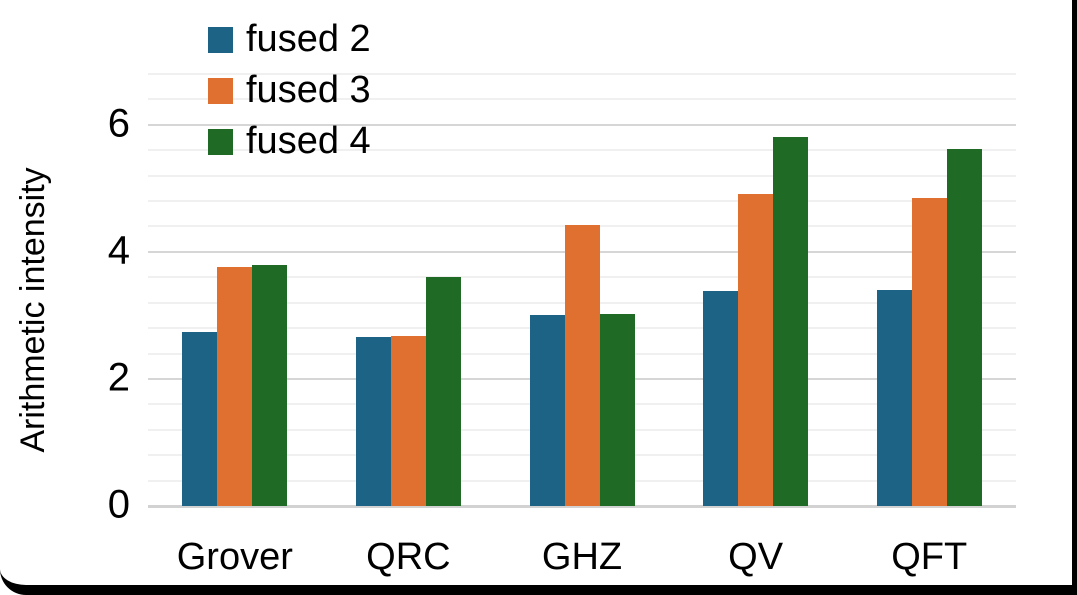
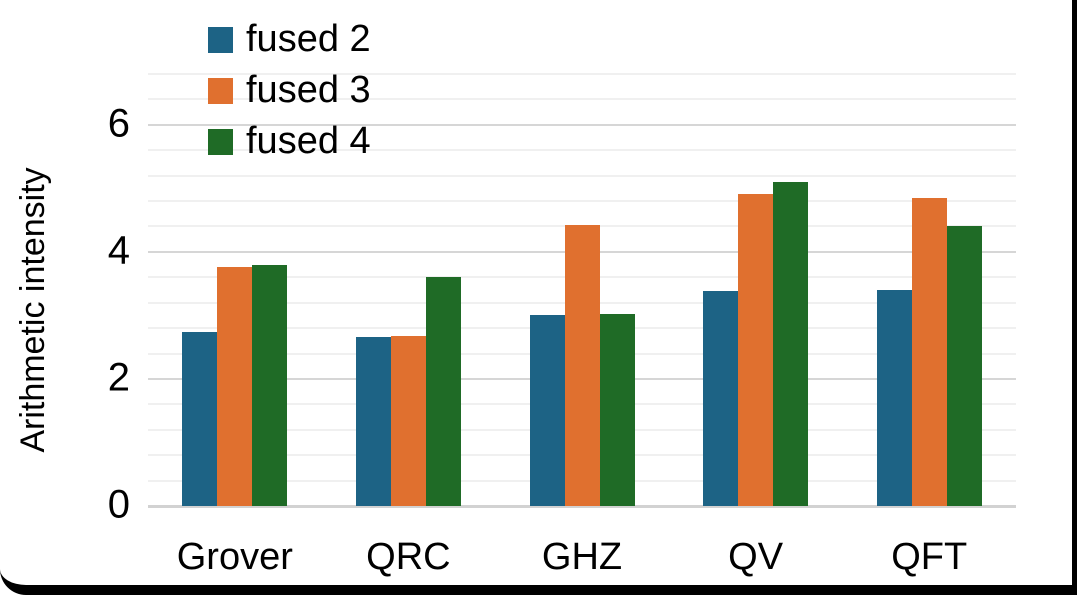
fused 4/QV: 5.8 -> 5.1
fused 4/QFT: 5.6 -> 4.4
